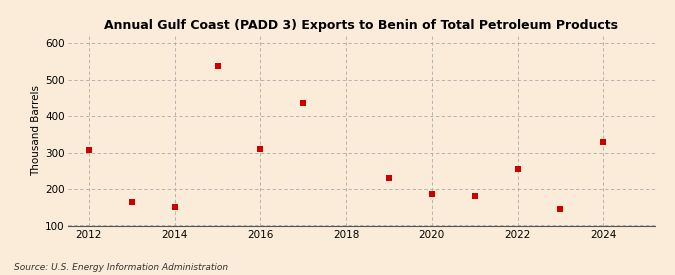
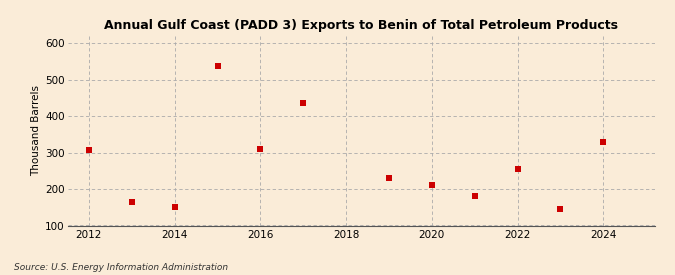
2020: 185 -> 210
